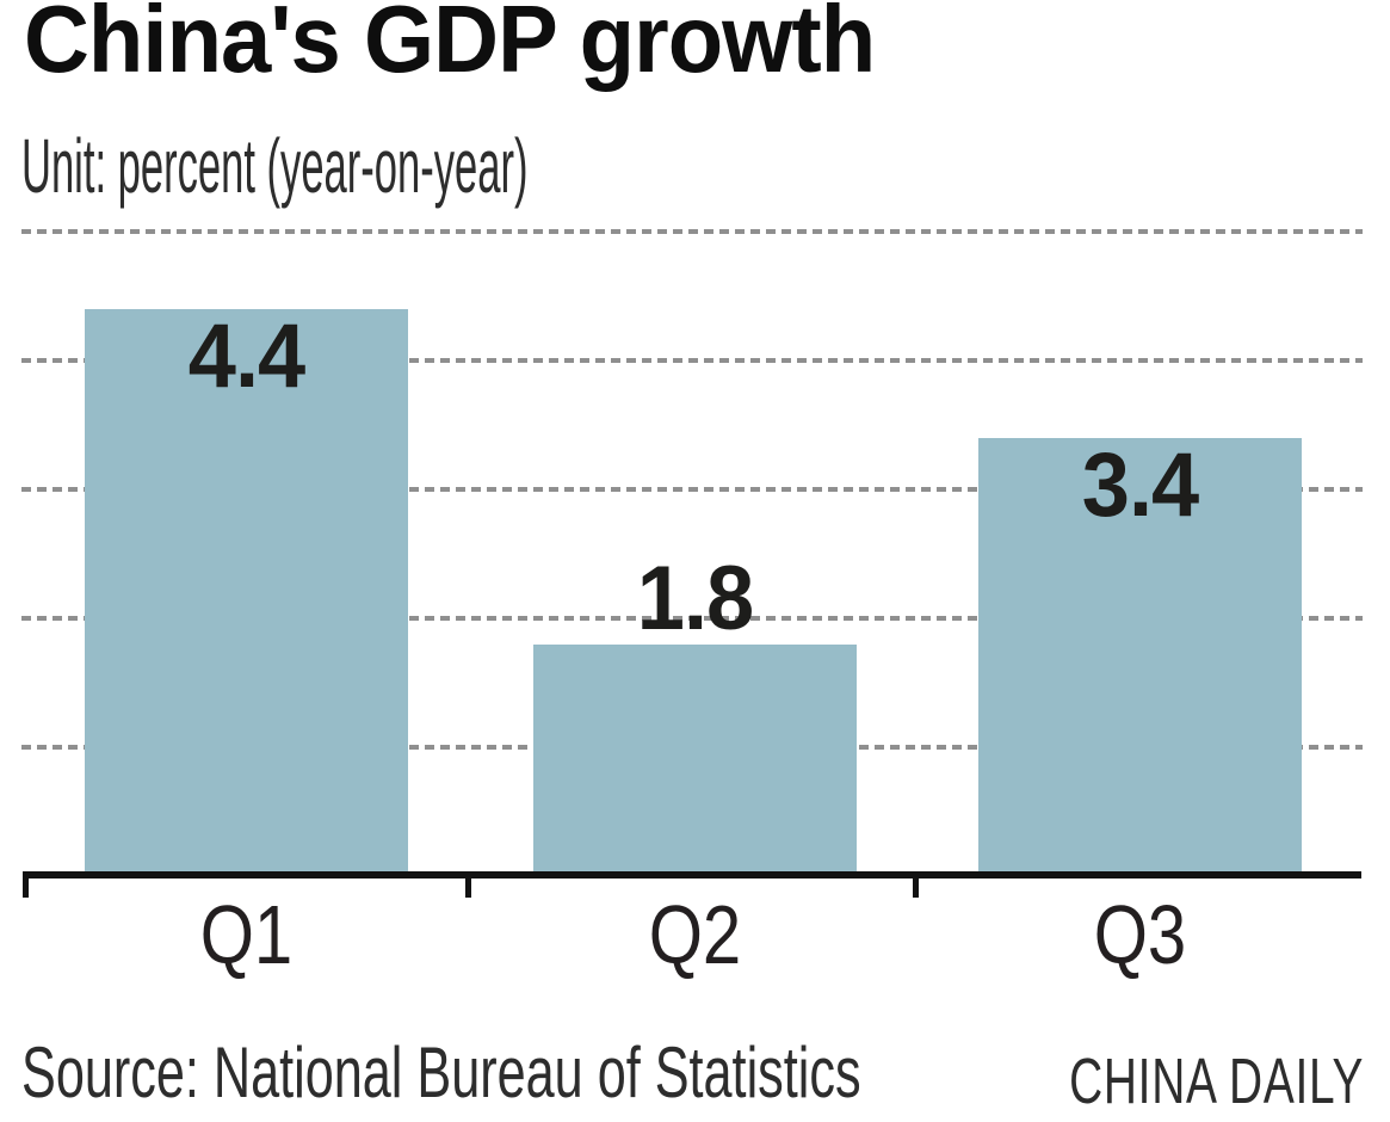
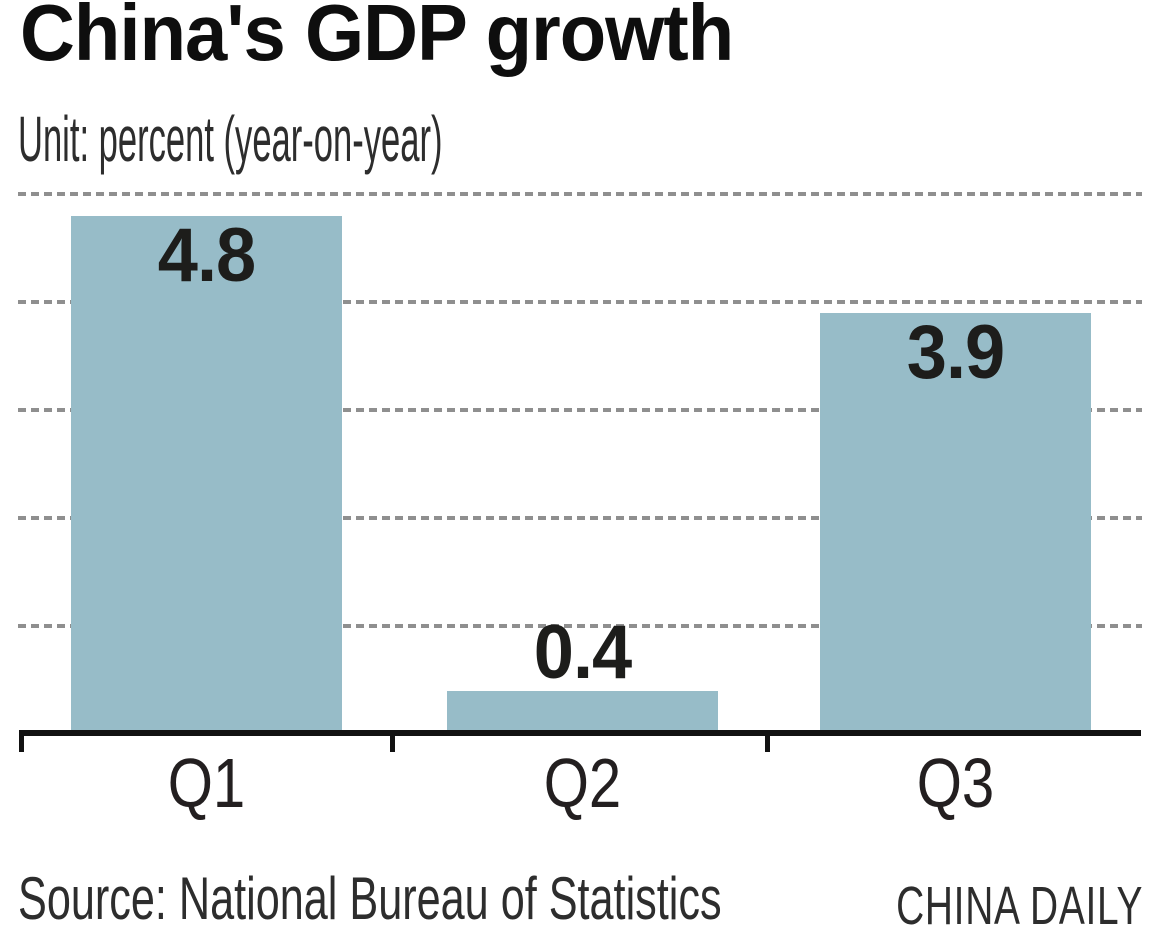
Q1: 4.4 -> 4.8
Q2: 1.8 -> 0.4
Q3: 3.4 -> 3.9
